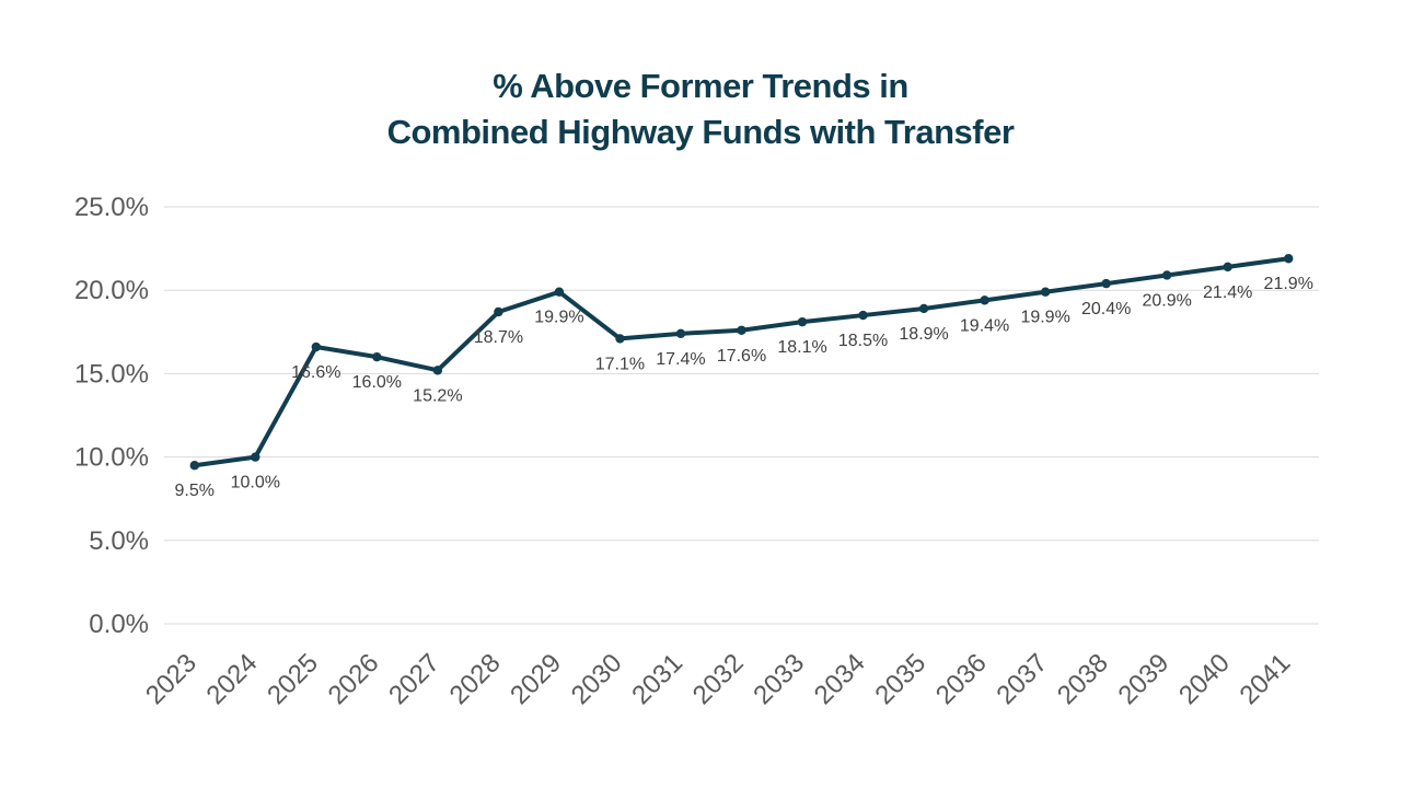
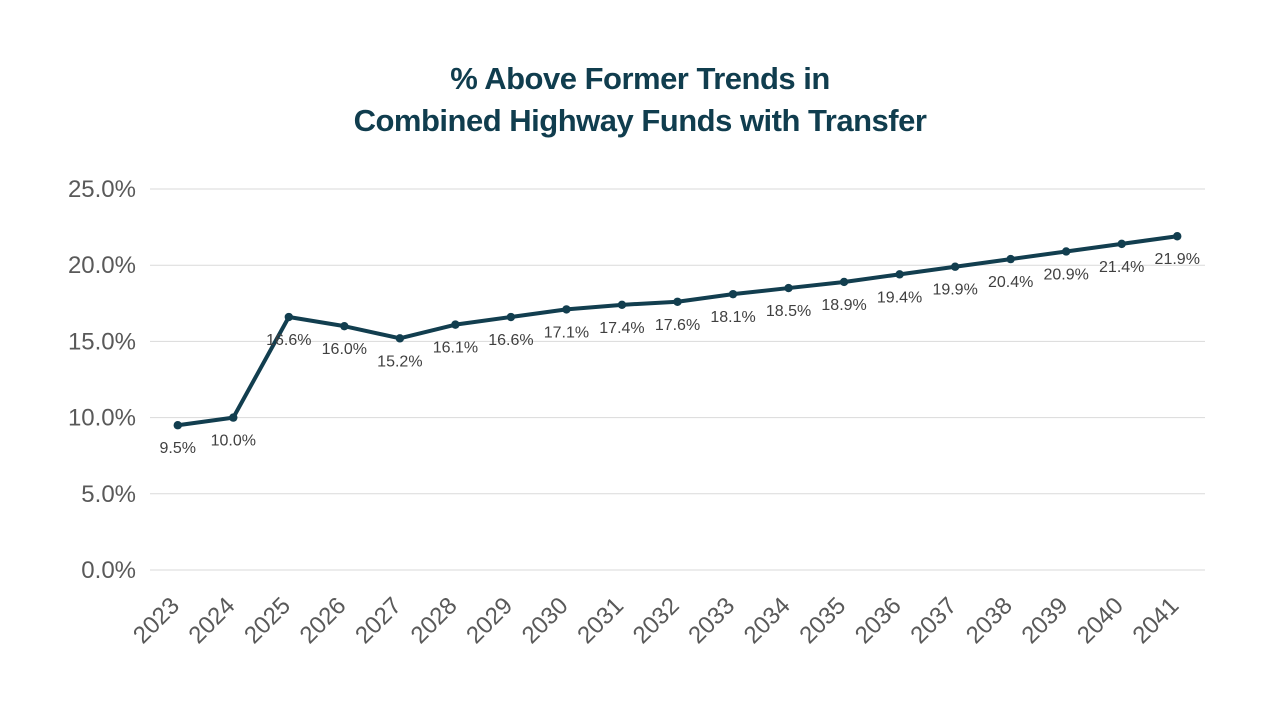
2028: 18.7% -> 16.1%
2029: 19.9% -> 16.6%
